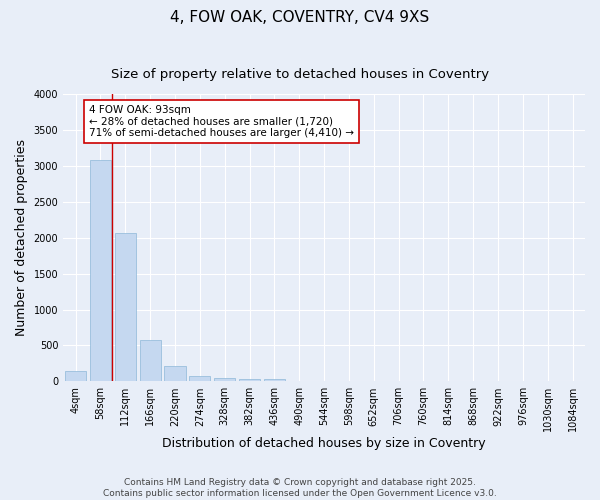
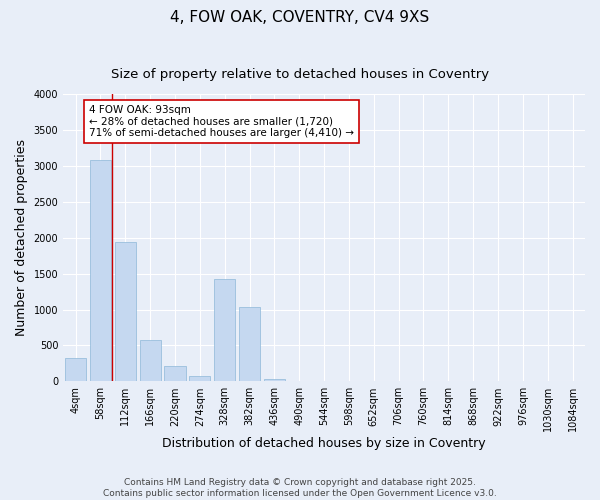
4sqm: 150 -> 320
112sqm: 2070 -> 1940
328sqm: 40 -> 1420
382sqm: 40 -> 1040
